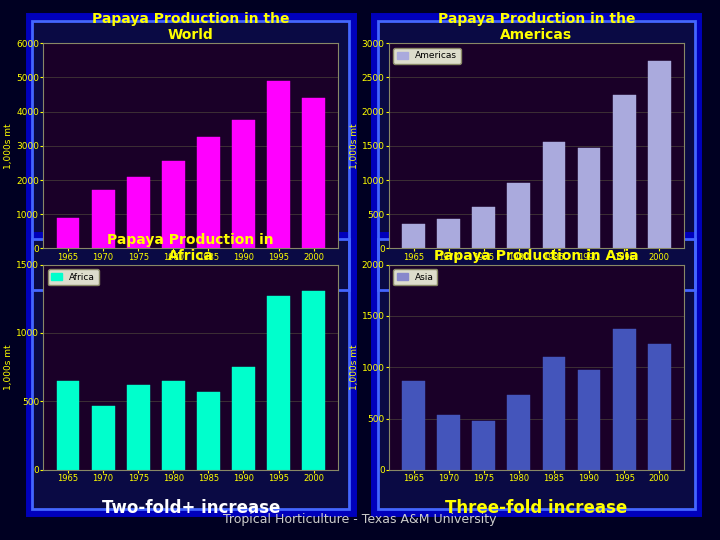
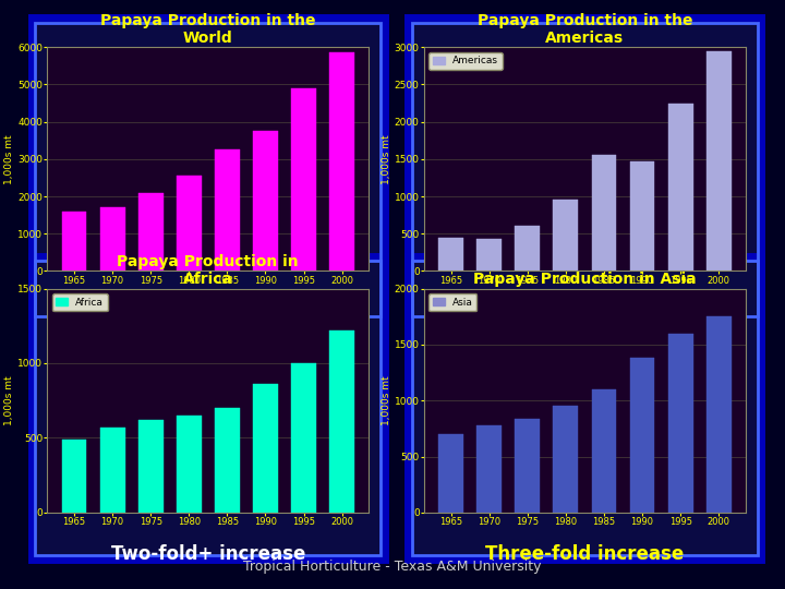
Papaya Production in the World/1965: 900 -> 1600
Papaya Production in the World/2000: 4400 -> 5850
Papaya Production in the Americas/1965: 360 -> 450
Papaya Production in the Americas/2000: 2740 -> 2950
Papaya Production in Africa/1965: 650 -> 490
Papaya Production in Africa/1970: 470 -> 570
Papaya Production in Africa/1985: 570 -> 700
Papaya Production in Africa/1990: 750 -> 860
Papaya Production in Africa/1995: 1270 -> 1000
Papaya Production in Africa/2000: 1310 -> 1220
Papaya Production in Asia/1965: 870 -> 700
Papaya Production in Asia/1970: 530 -> 780
Papaya Production in Asia/1975: 480 -> 840
Papaya Production in Asia/1980: 730 -> 950
Papaya Production in Asia/1990: 970 -> 1380
Papaya Production in Asia/1995: 1370 -> 1600
Papaya Production in Asia/2000: 1230 -> 1750
